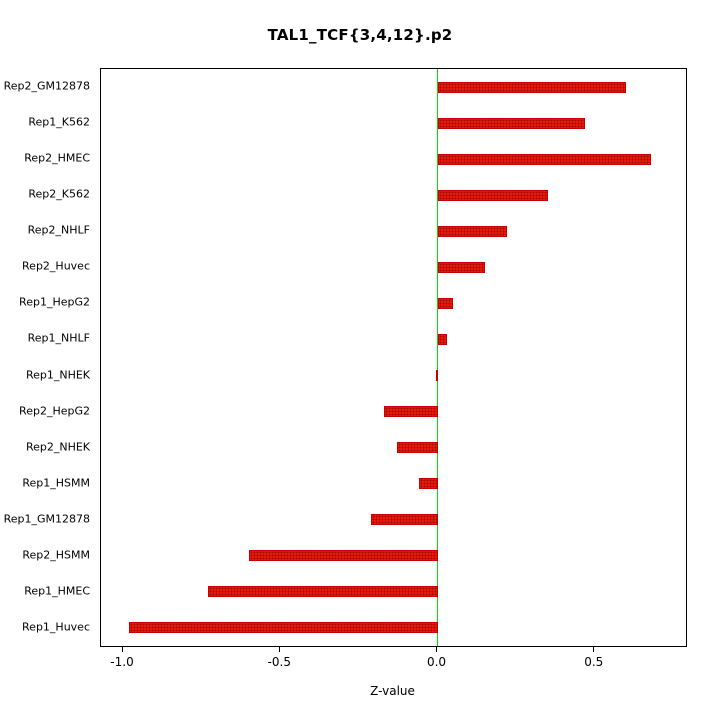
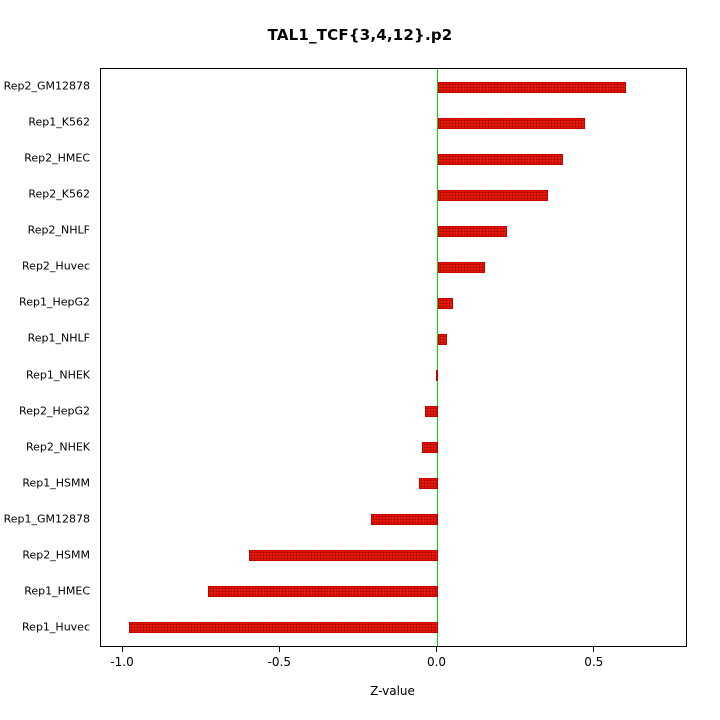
Rep2_HMEC: 0.68 -> 0.40
Rep2_HepG2: -0.17 -> -0.04
Rep2_NHEK: -0.13 -> -0.05
